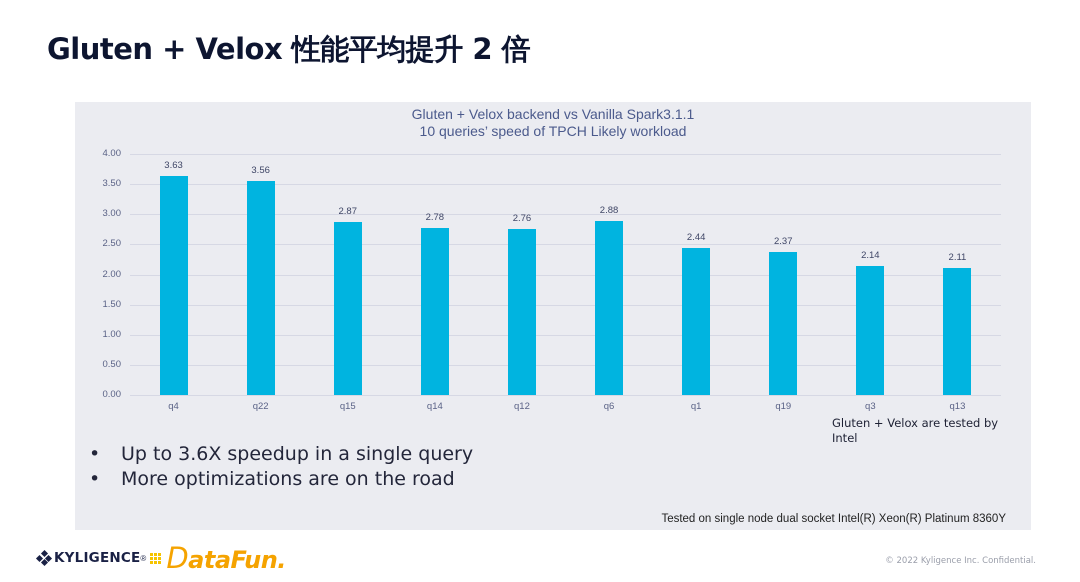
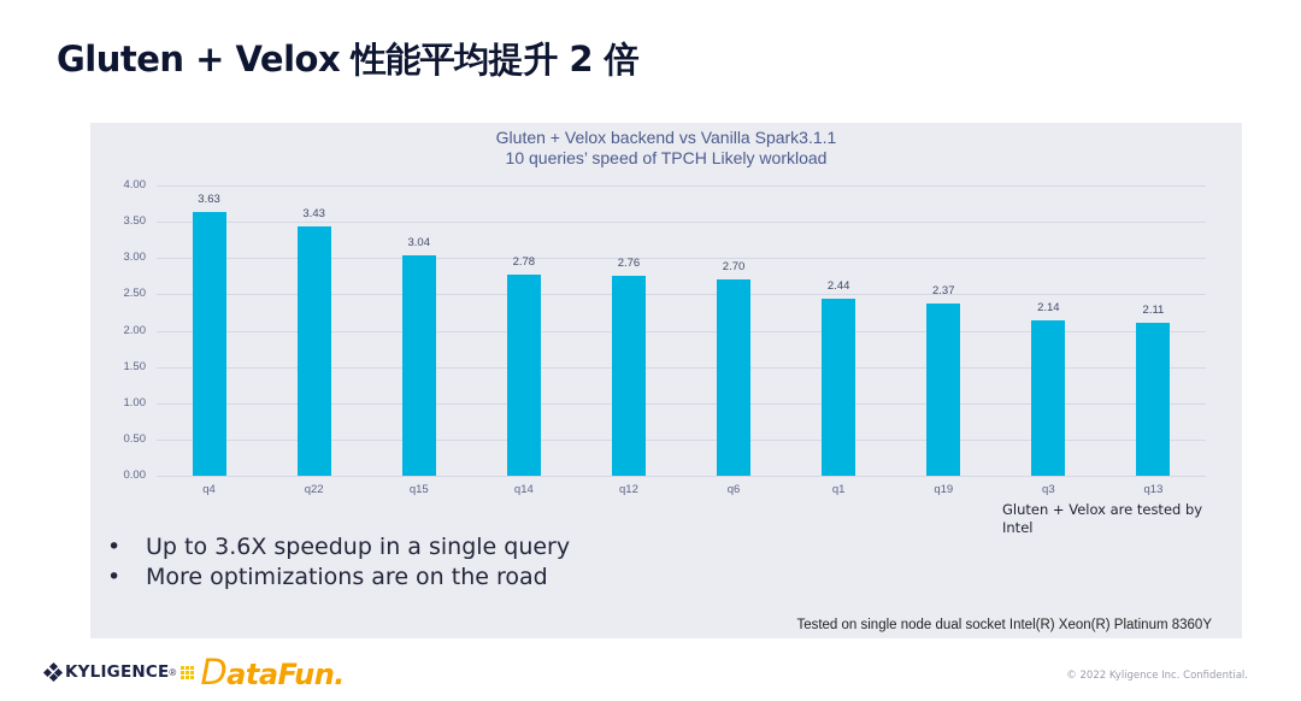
q22: 3.56 -> 3.43
q15: 2.87 -> 3.04
q6: 2.88 -> 2.70
